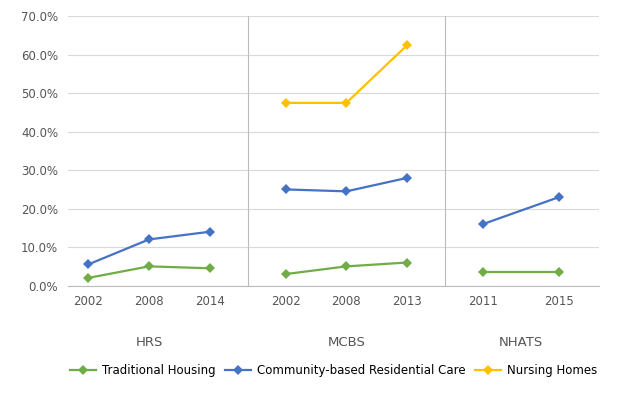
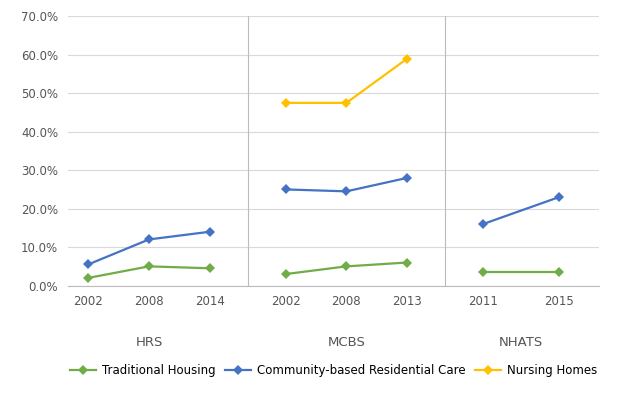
Nursing Homes/2013: 62.5% -> 59.0%
